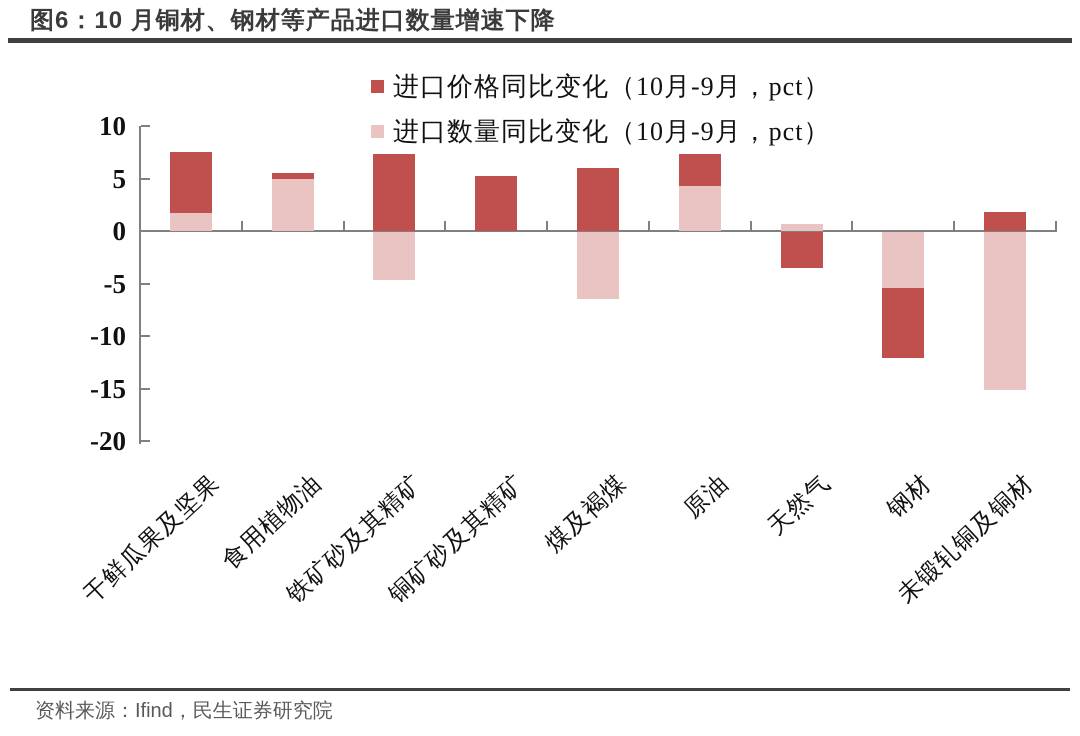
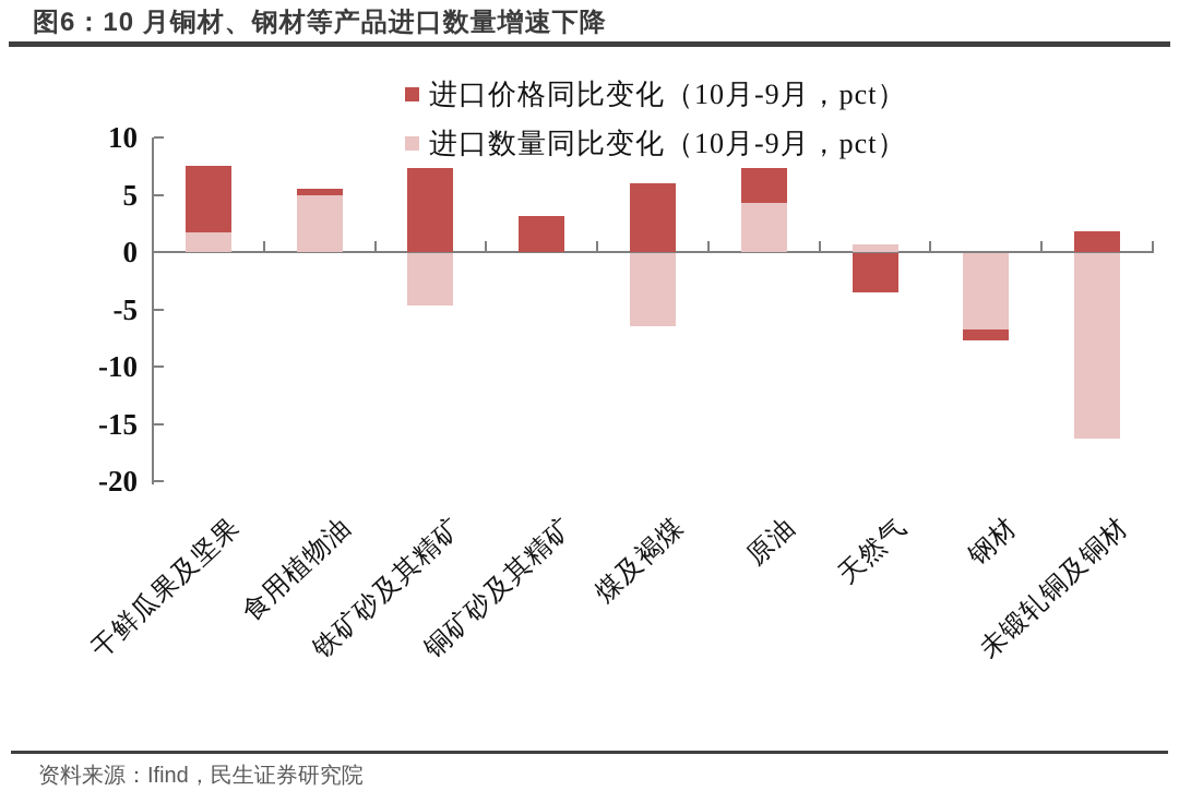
进口价格同比变化（10月-9月，pct）/铜矿砂及其精矿: 5.2 -> 3.1
进口价格同比变化（10月-9月，pct）/钢材: -12.0 -> -7.6
进口数量同比变化（10月-9月，pct）/钢材: -5.3 -> -6.7
进口数量同比变化（10月-9月，pct）/未锻轧铜及铜材: -15.0 -> -16.2
